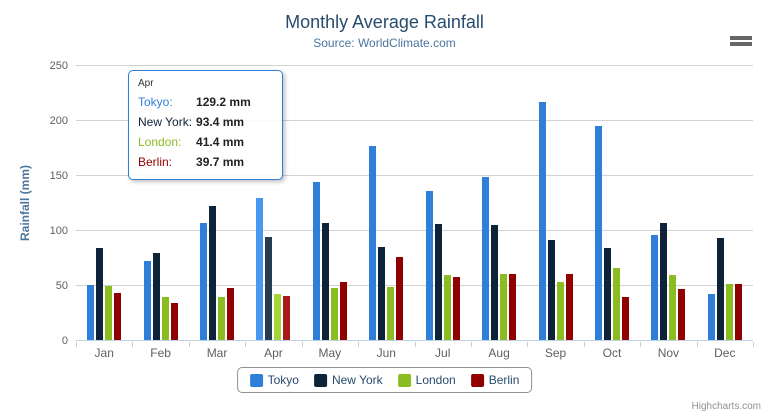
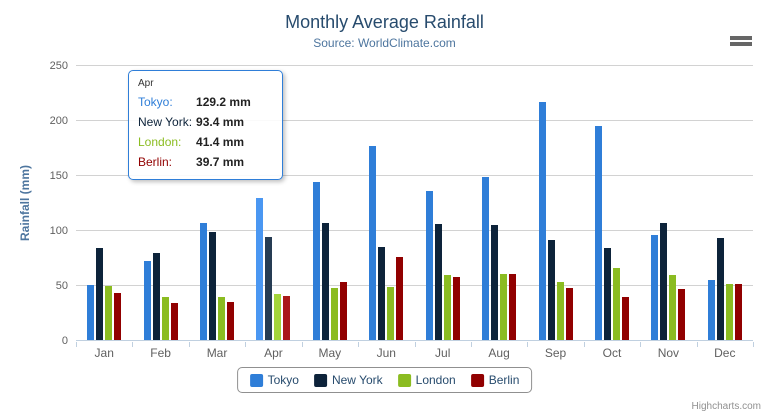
New York/Mar: 122 -> 98
Berlin/Mar: 47 -> 34
Berlin/Sep: 60 -> 48
Tokyo/Dec: 42 -> 54
